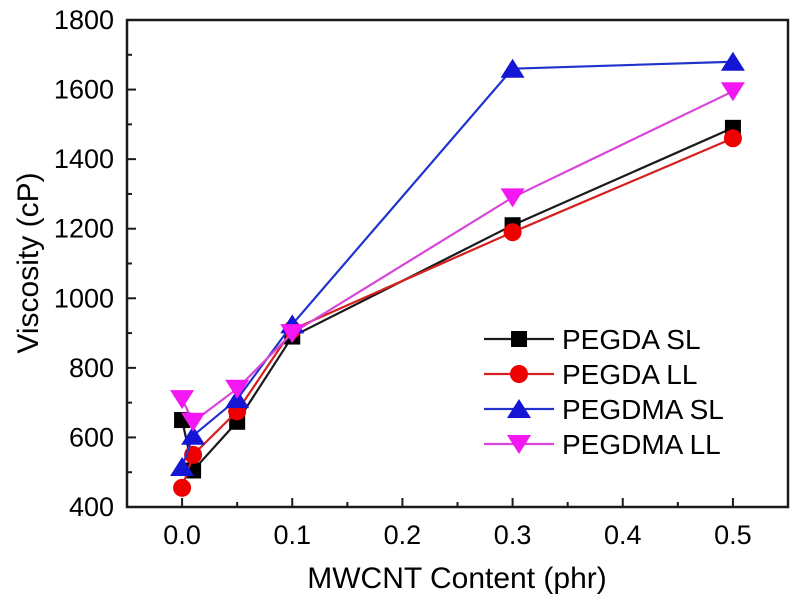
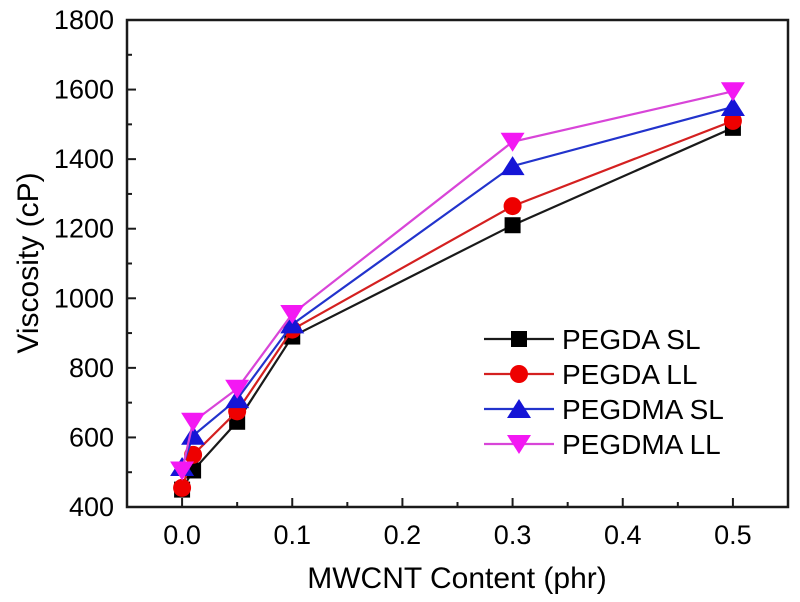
PEGDA SL/0.0: 650 -> 450
PEGDMA LL/0.0: 710 -> 500
PEGDMA LL/0.1: 900 -> 960
PEGDA LL/0.3: 1190 -> 1260
PEGDMA SL/0.3: 1660 -> 1380
PEGDMA LL/0.3: 1290 -> 1450
PEGDA LL/0.5: 1460 -> 1510
PEGDMA SL/0.5: 1680 -> 1550
